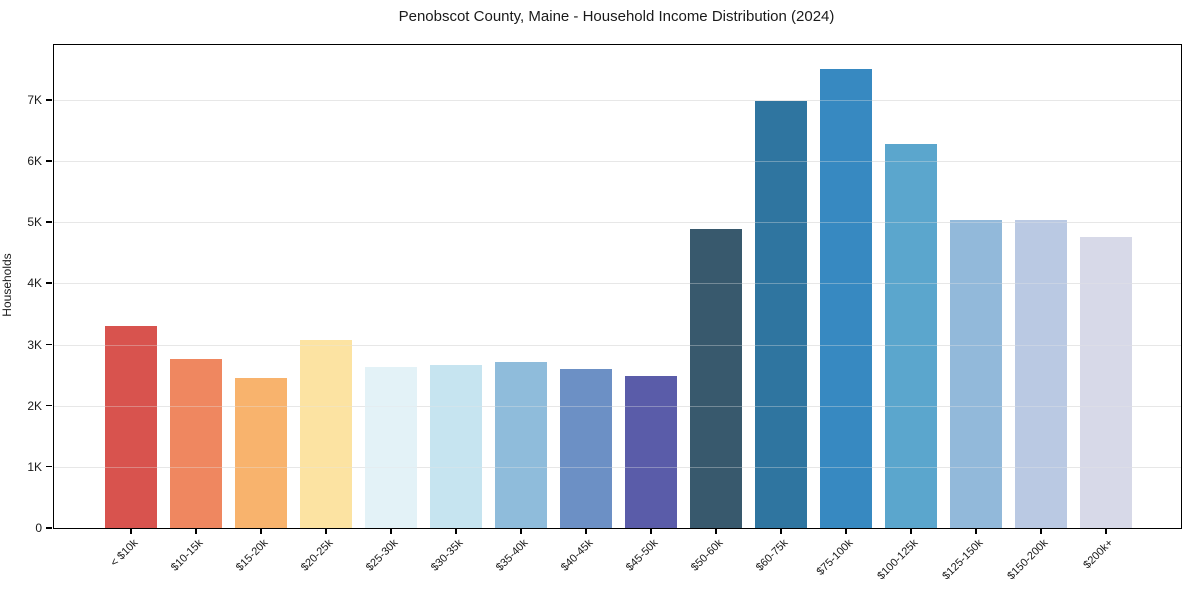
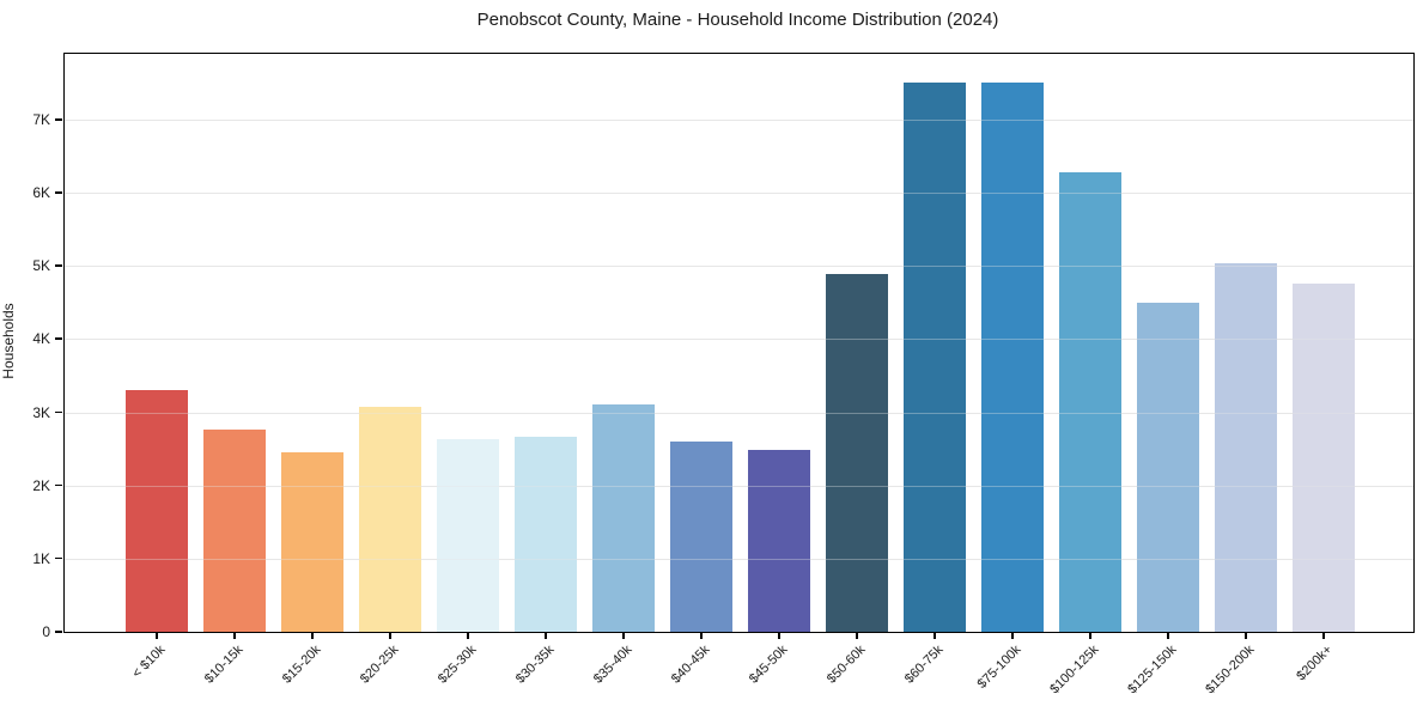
$35-40k: 2.7K -> 3.1K
$60-75k: 7.0K -> 7.5K
$125-150k: 5.0K -> 4.5K
